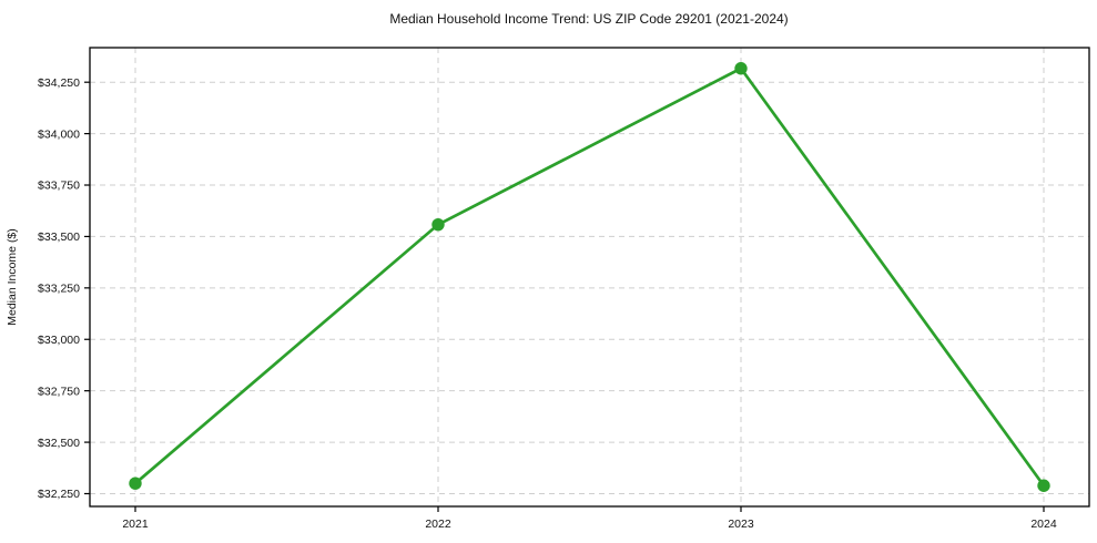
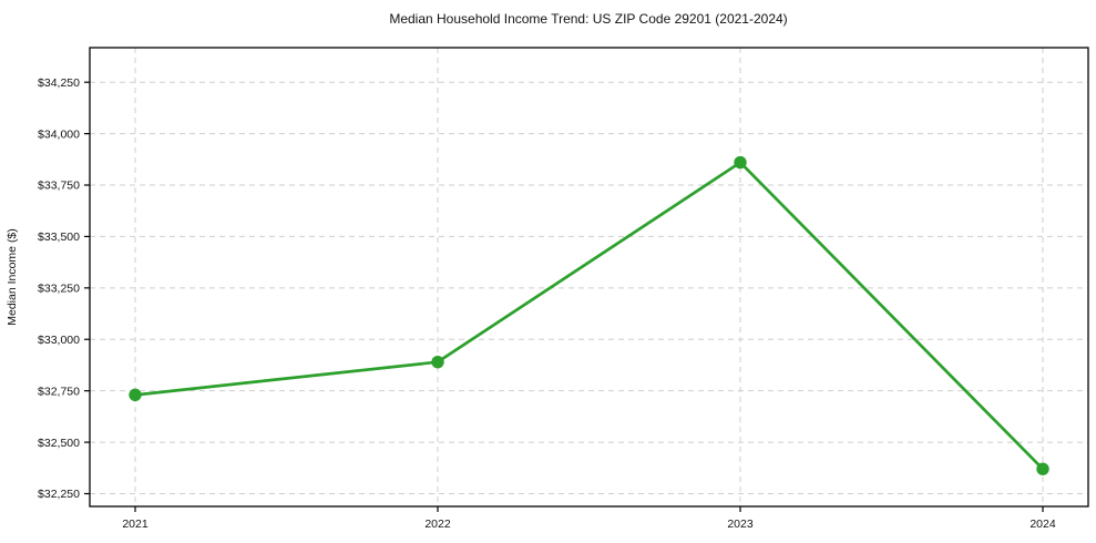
2021: $32300 -> $32730
2022: $33560 -> $32890
2023: $34320 -> $33860
2024: $32290 -> $32370
